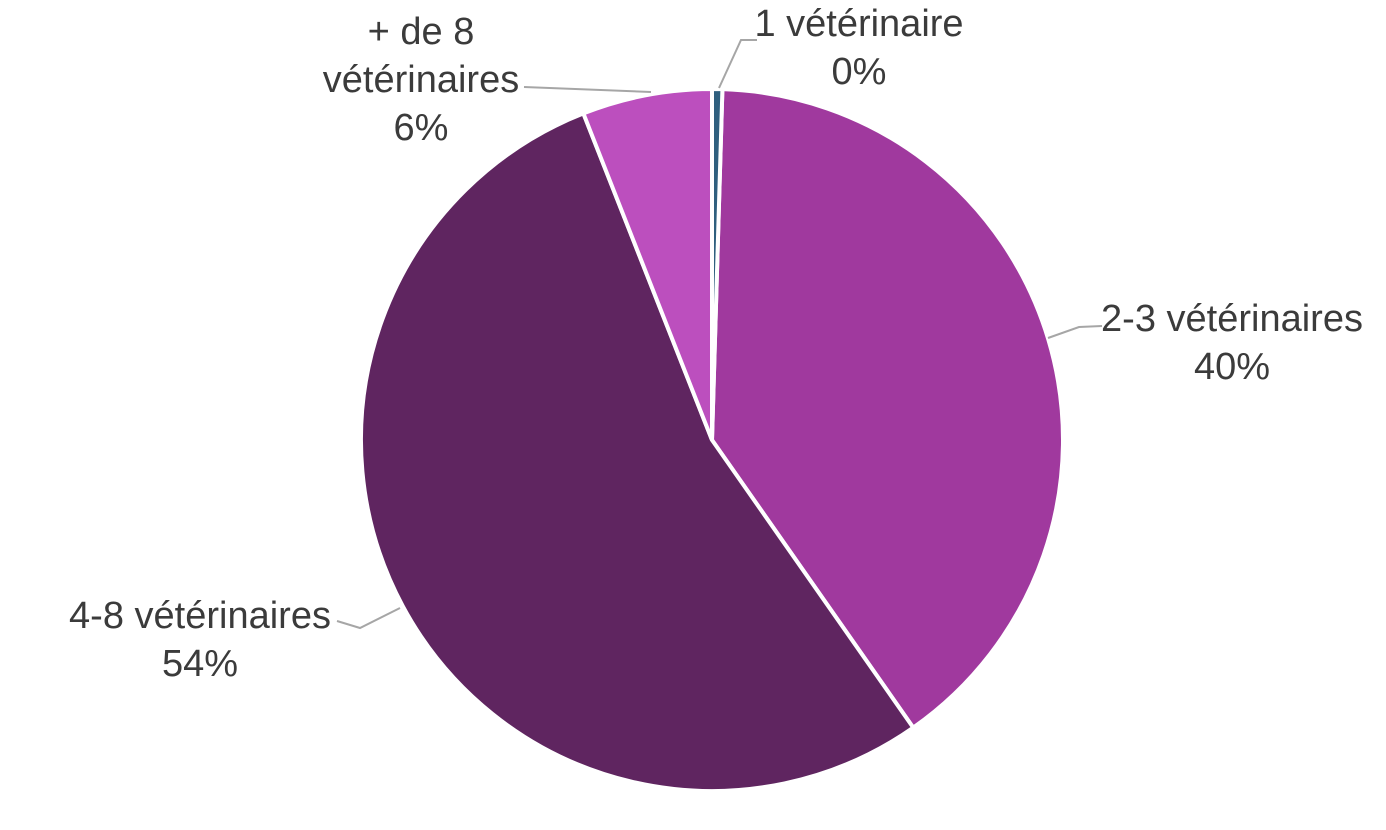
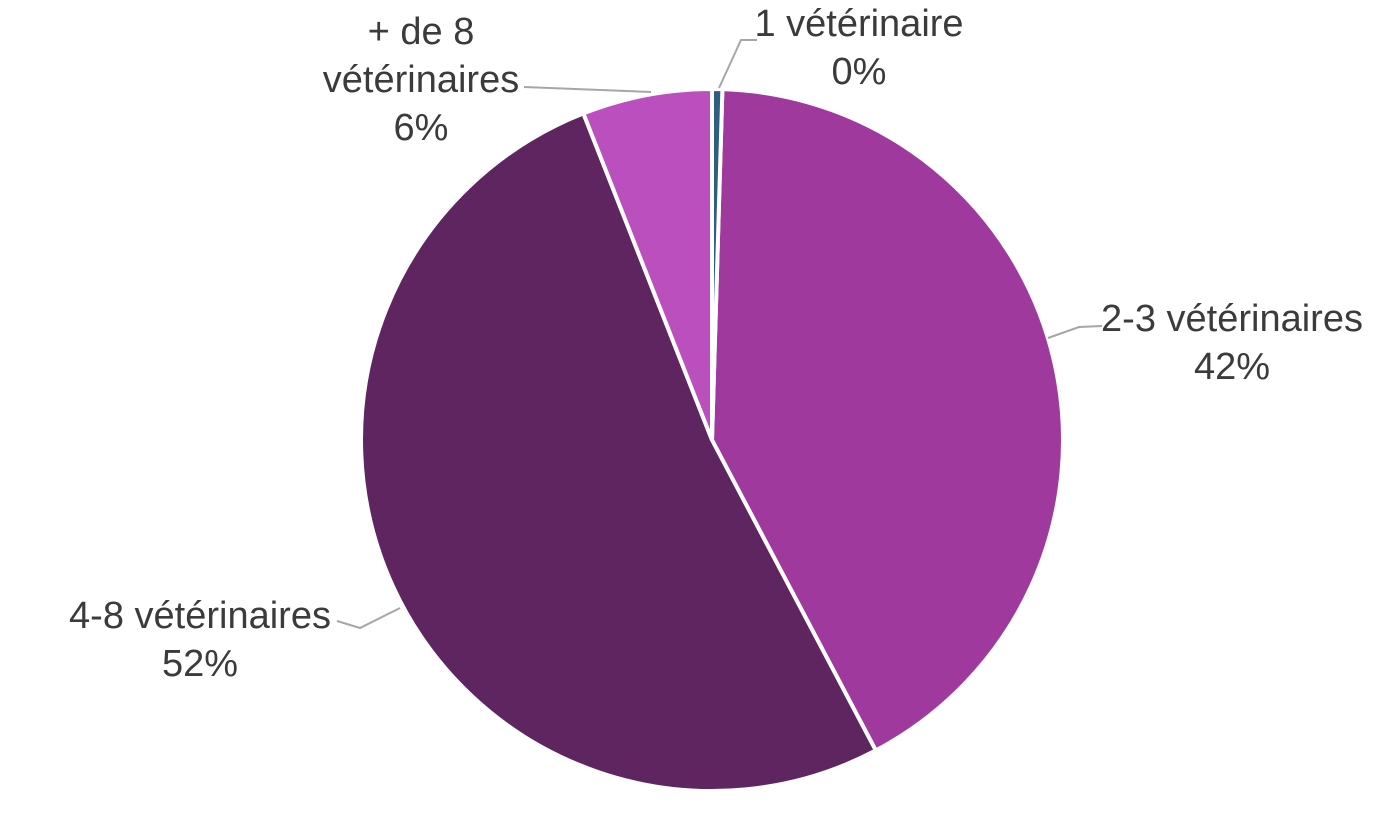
2-3 vétérinaires: 40% -> 42%
4-8 vétérinaires: 54% -> 52%
